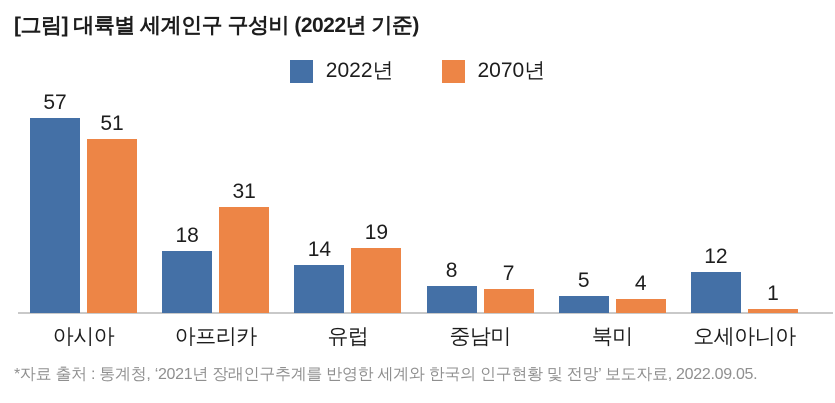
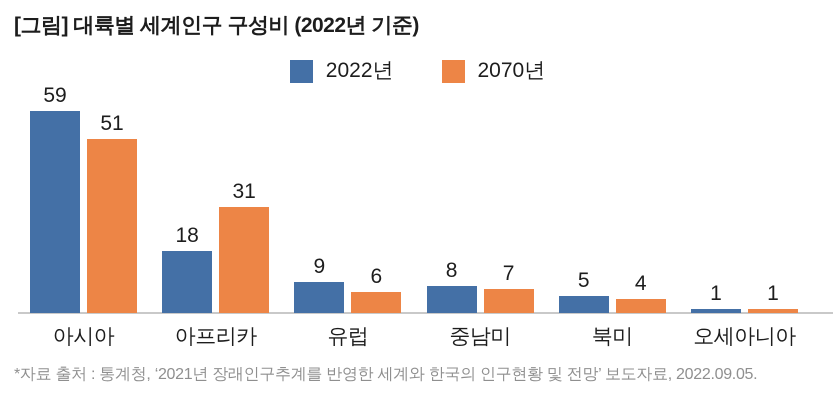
2022년/아시아: 57 -> 59
2022년/유럽: 14 -> 9
2070년/유럽: 19 -> 6
2022년/오세아니아: 12 -> 1
